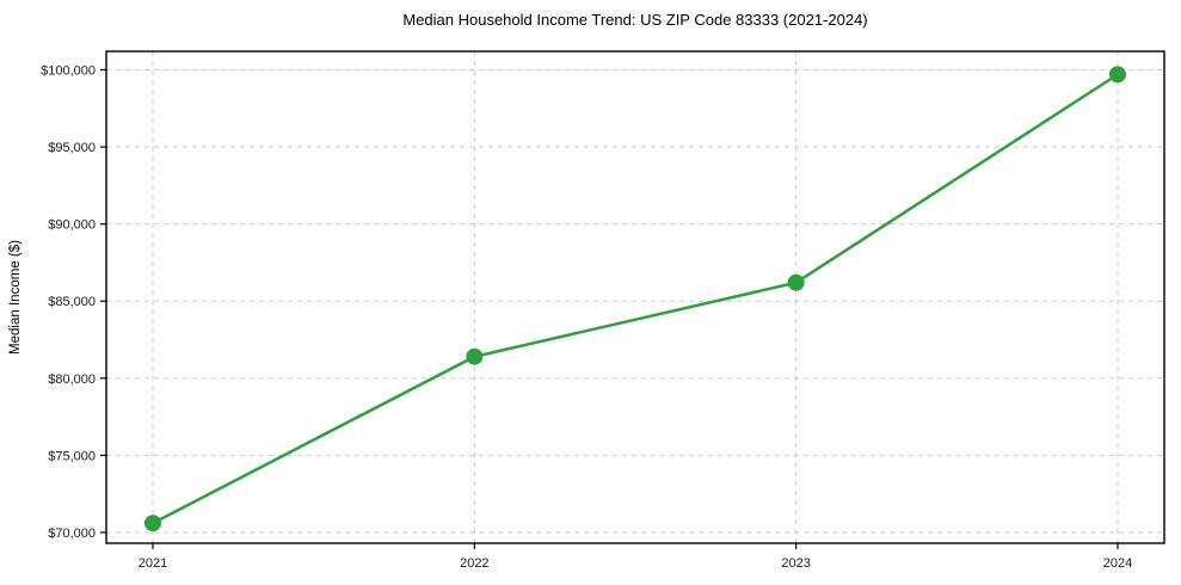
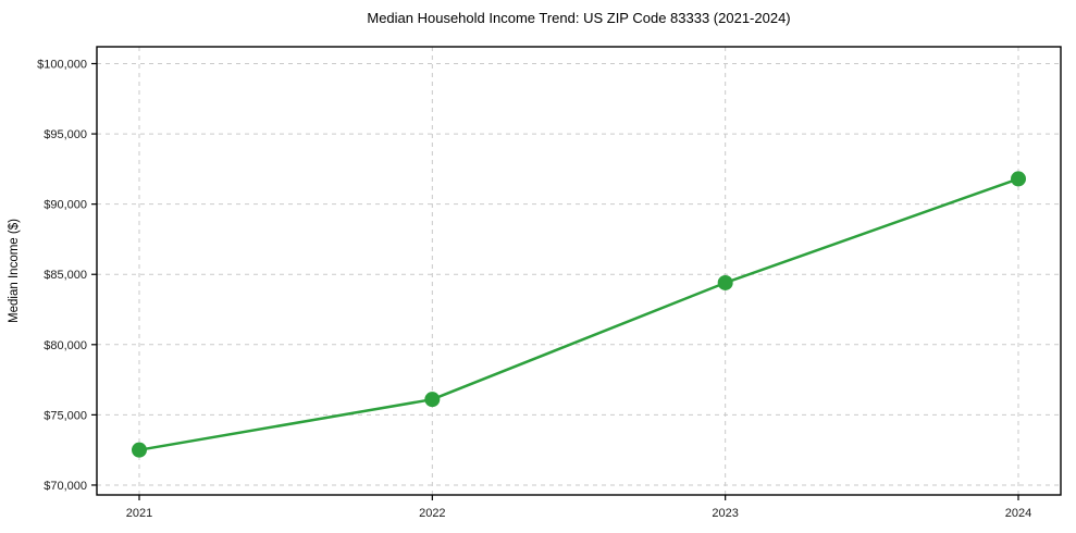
2021: $70600 -> $72500
2022: $81400 -> $76100
2023: $86200 -> $84400
2024: $99700 -> $91800
